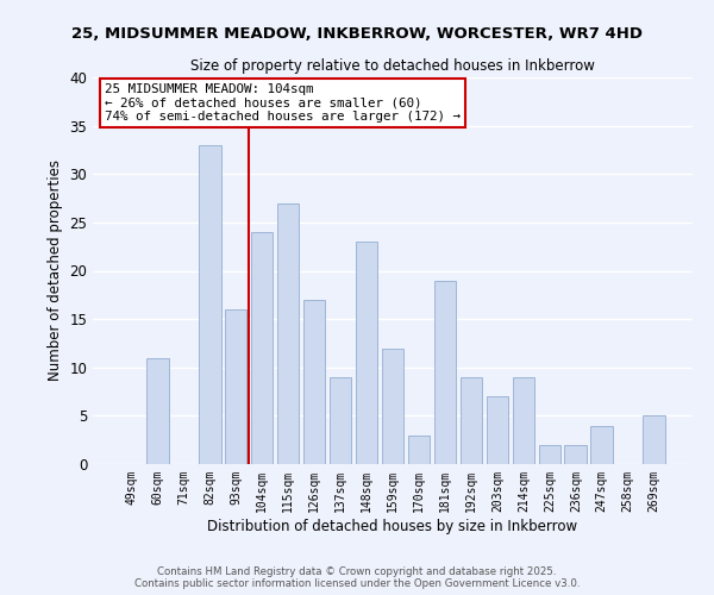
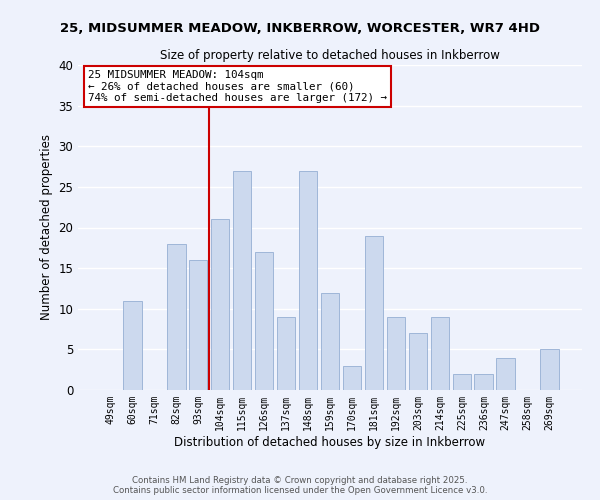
82sqm: 33 -> 18
104sqm: 24 -> 21
148sqm: 23 -> 27
